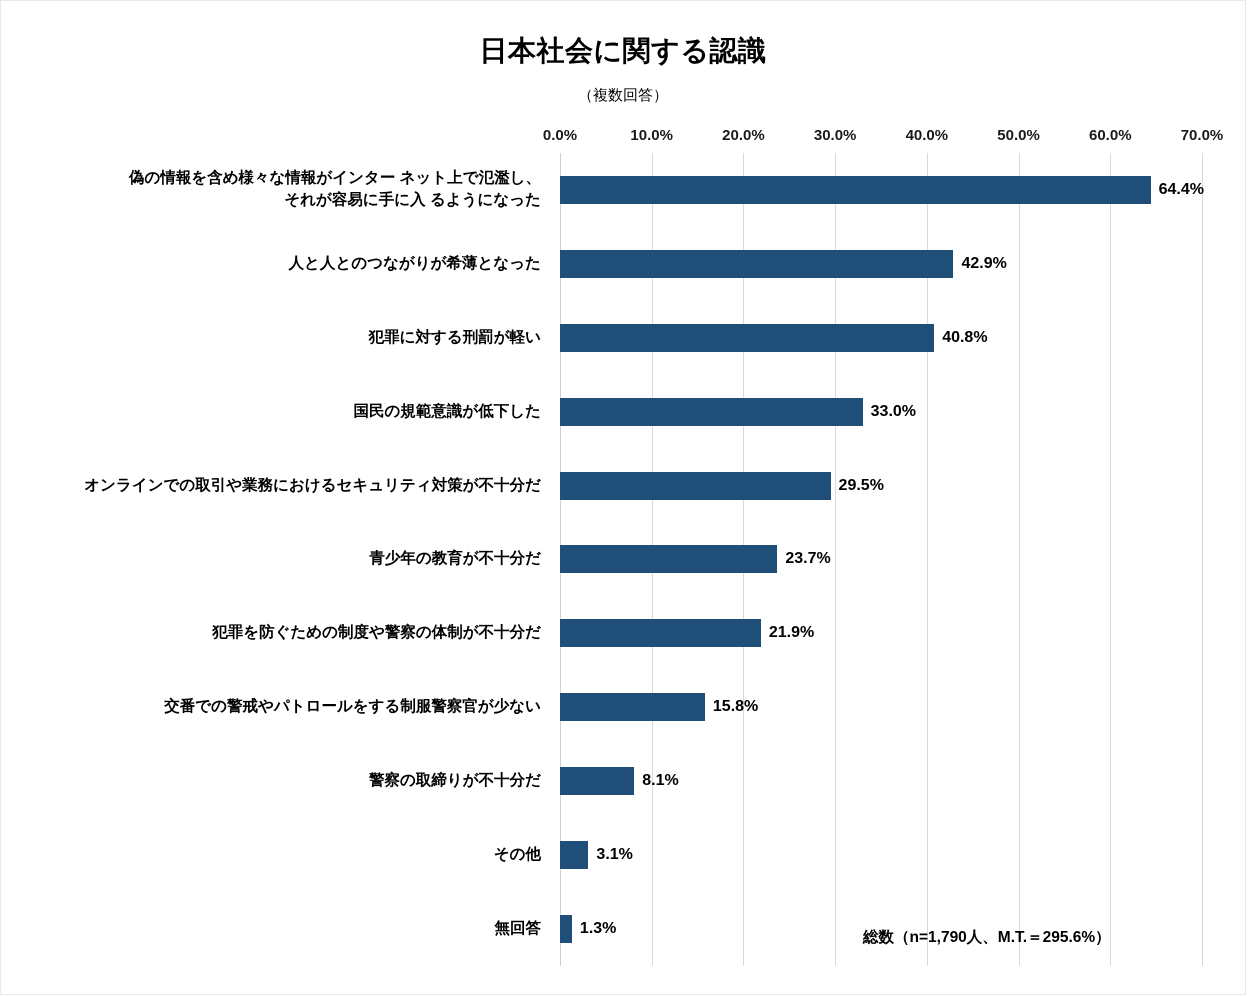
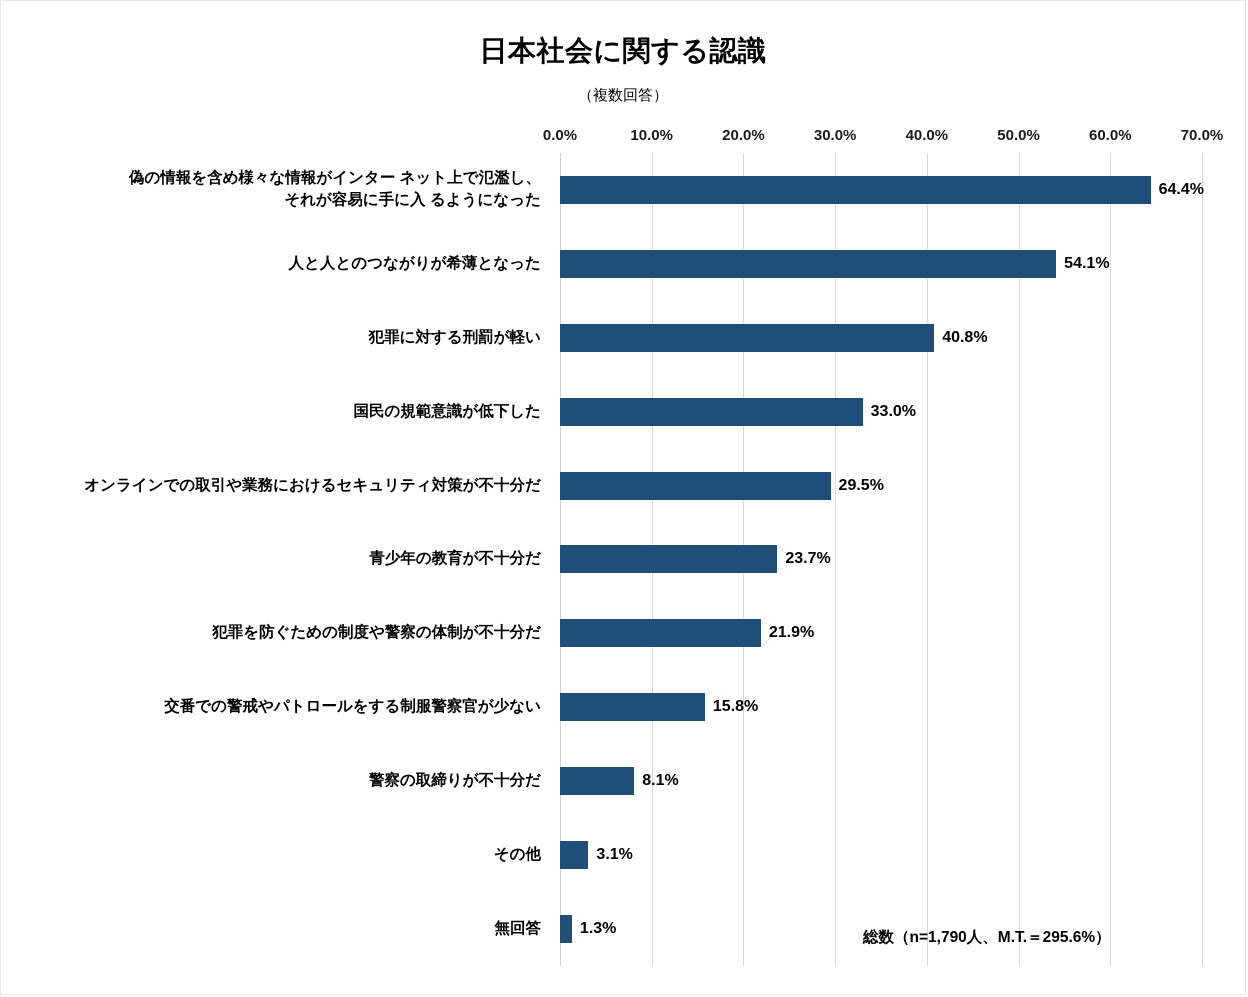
人と人とのつながりが希薄となった: 42.9% -> 54.1%
